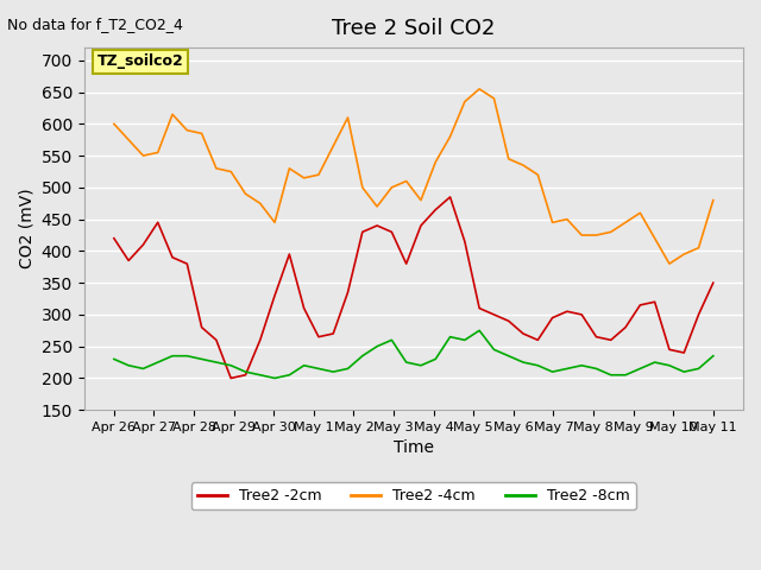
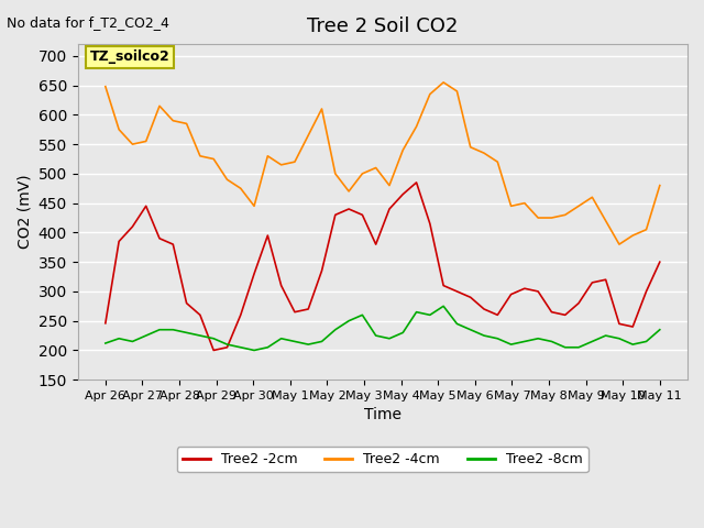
Tree2 -2cm/Apr 26: 420 -> 246
Tree2 -4cm/Apr 26: 600 -> 648
Tree2 -8cm/Apr 26: 230 -> 212
